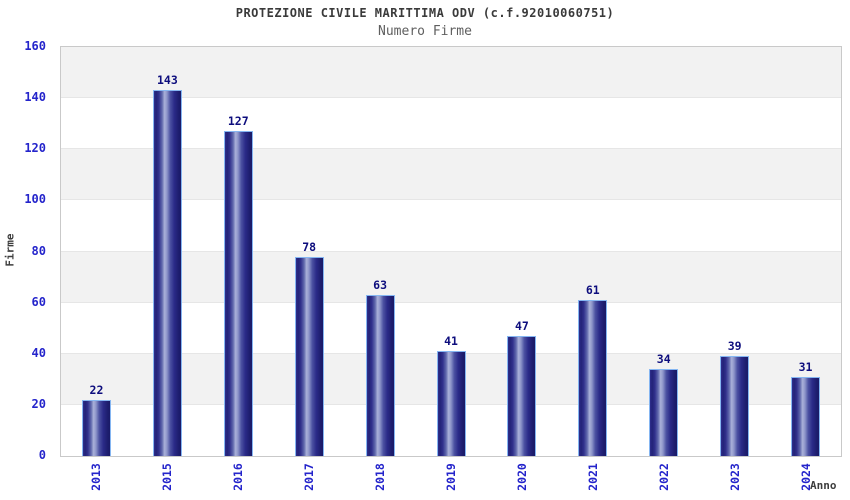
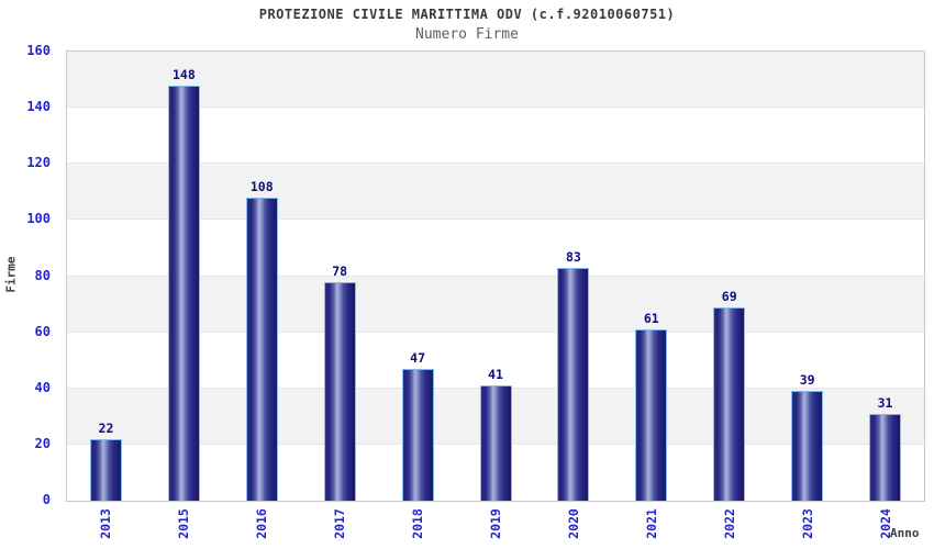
2015: 143 -> 148
2016: 127 -> 108
2018: 63 -> 47
2020: 47 -> 83
2022: 34 -> 69
